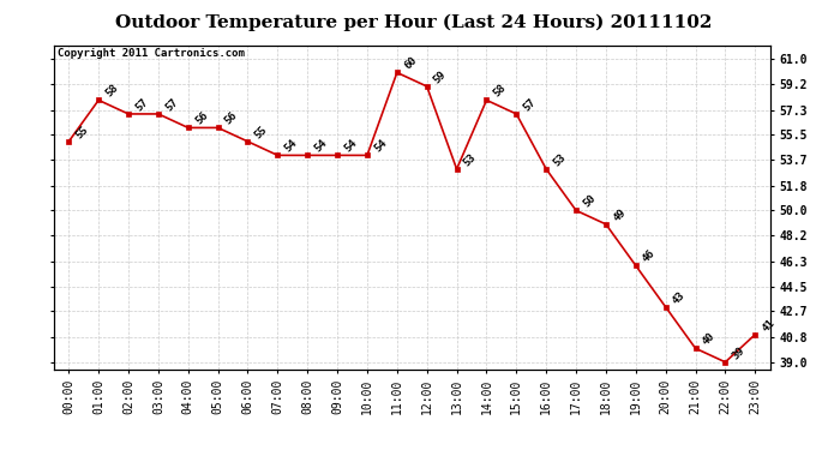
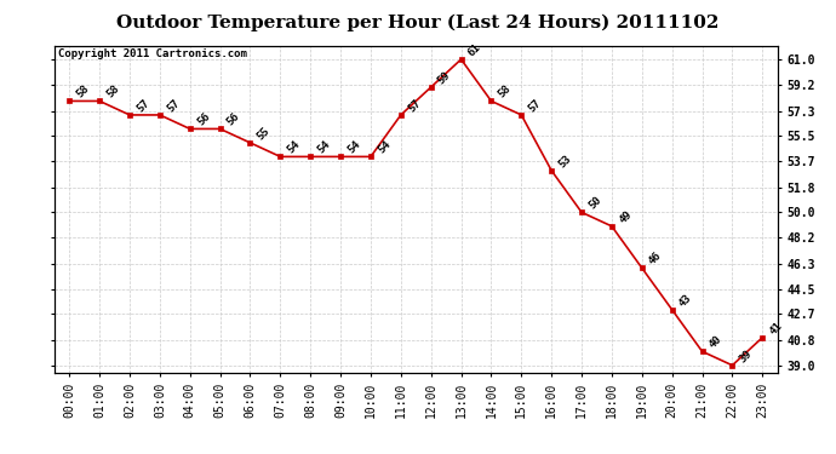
00:00: 55 -> 58
11:00: 60 -> 57
13:00: 53 -> 61
